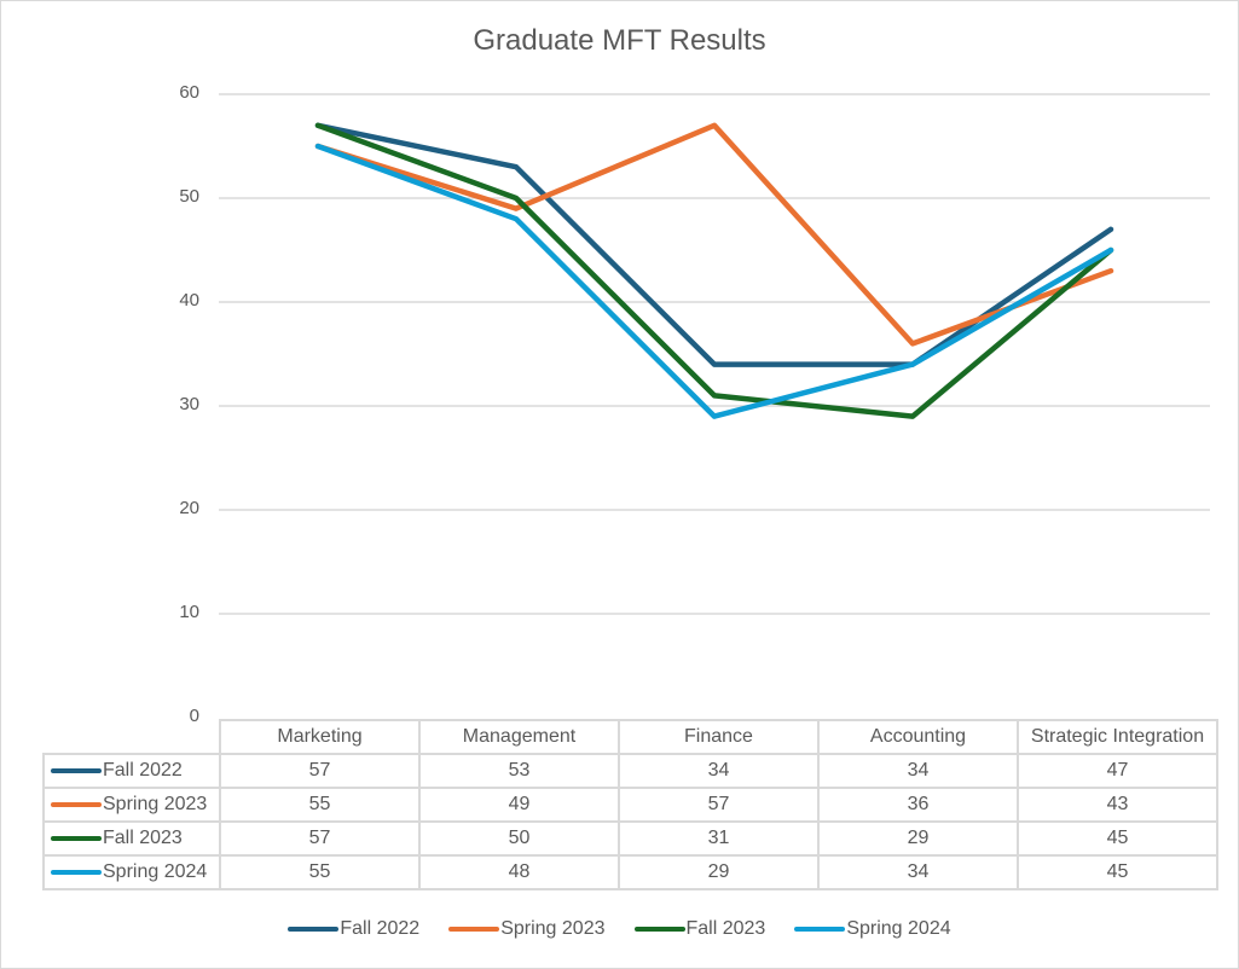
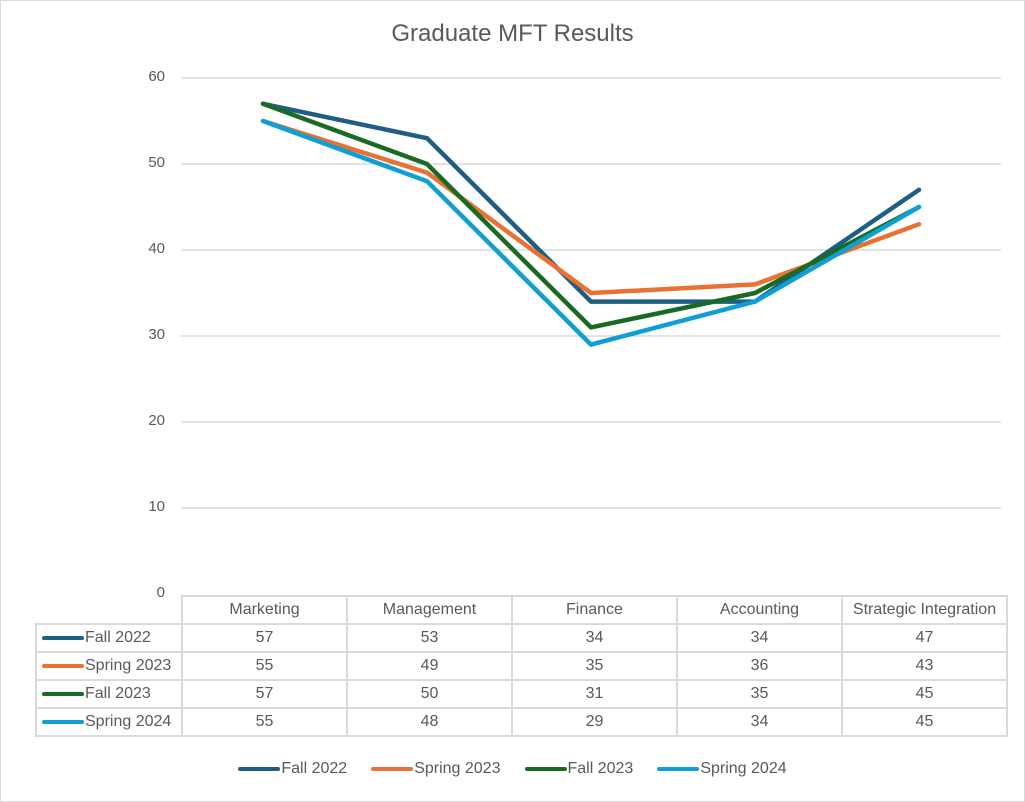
Spring 2023/Finance: 57 -> 35
Fall 2023/Accounting: 29 -> 35
